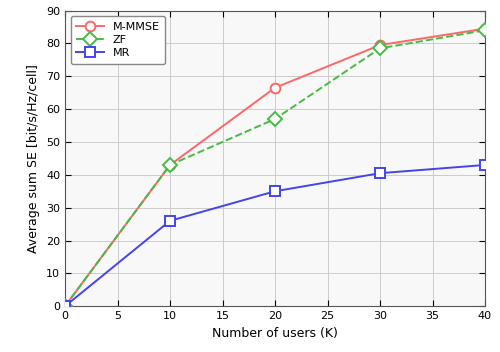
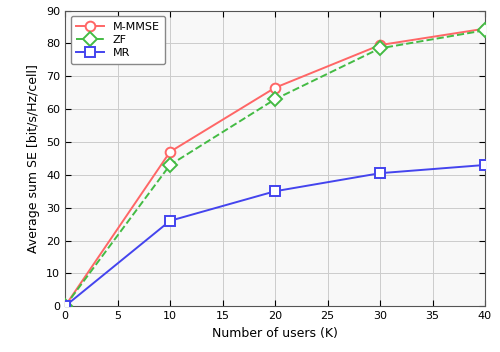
M-MMSE/10: 43.0 -> 47.0
ZF/20: 57.0 -> 63.0
